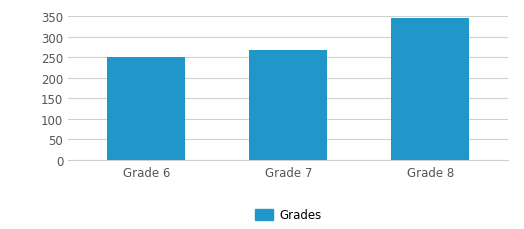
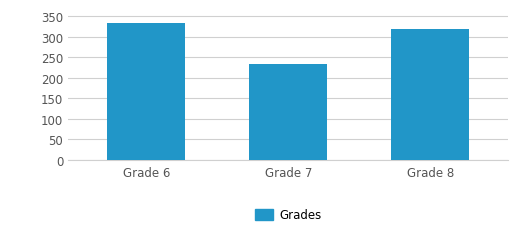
Grade 6: 250 -> 335
Grade 7: 267 -> 235
Grade 8: 347 -> 320
